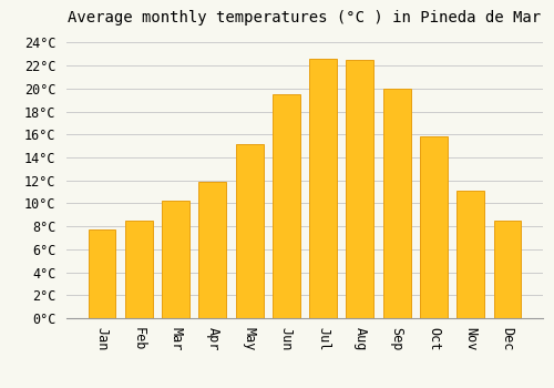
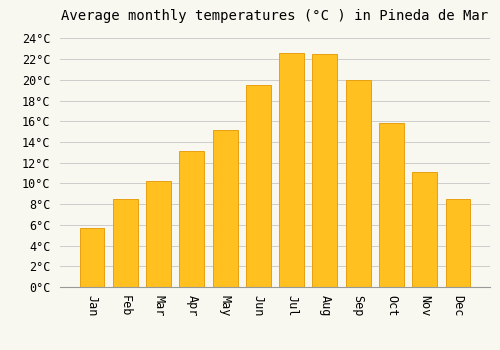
Jan: 7.7°C -> 5.7°C
Apr: 11.9°C -> 13.1°C
